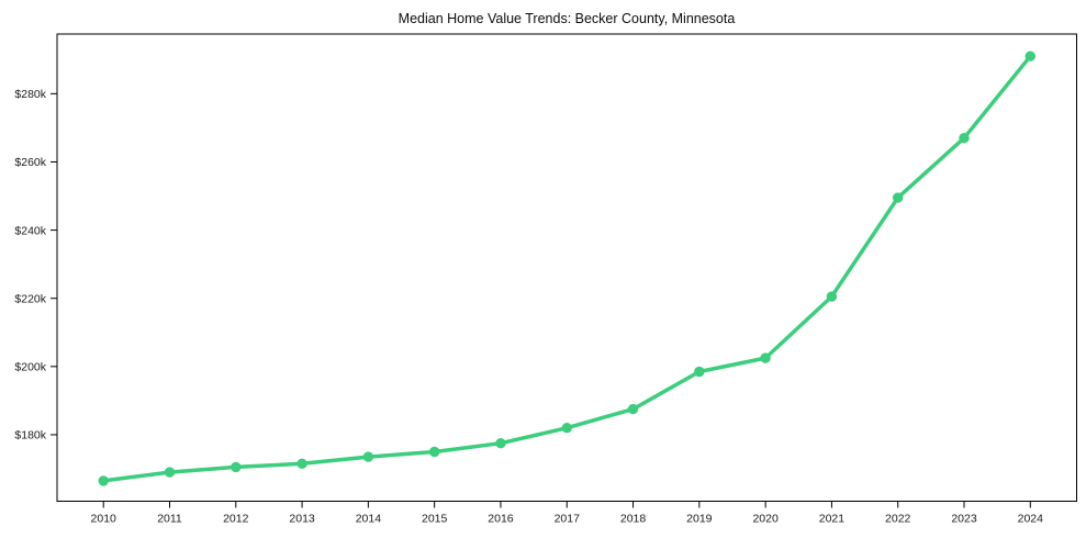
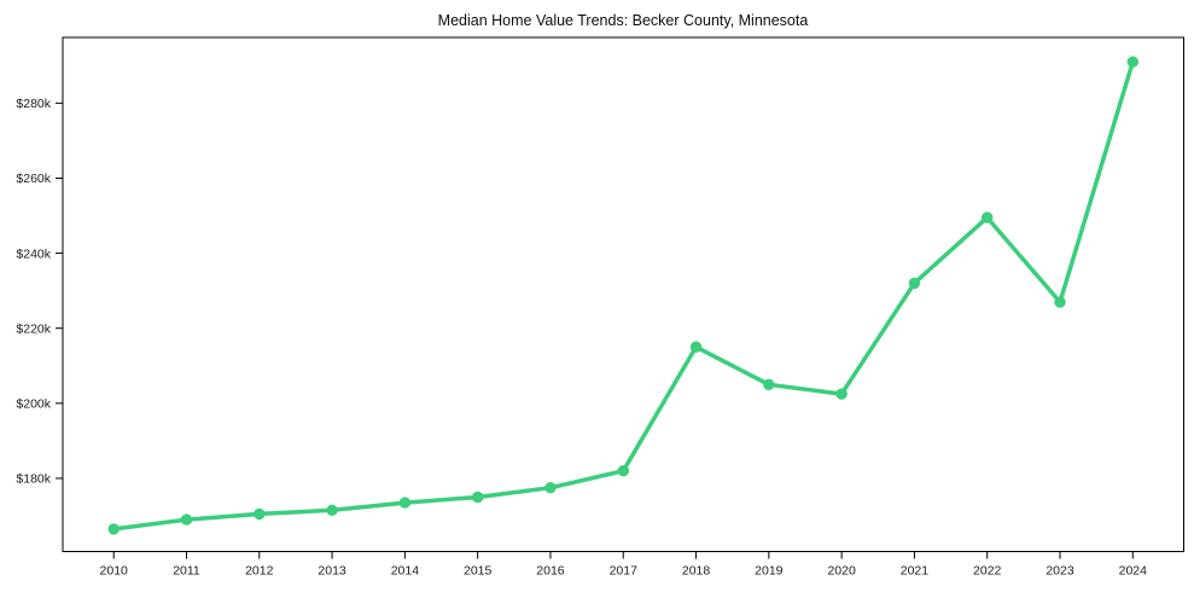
2018: $188k -> $215k
2019: $198k -> $205k
2021: $220k -> $232k
2023: $267k -> $227k
